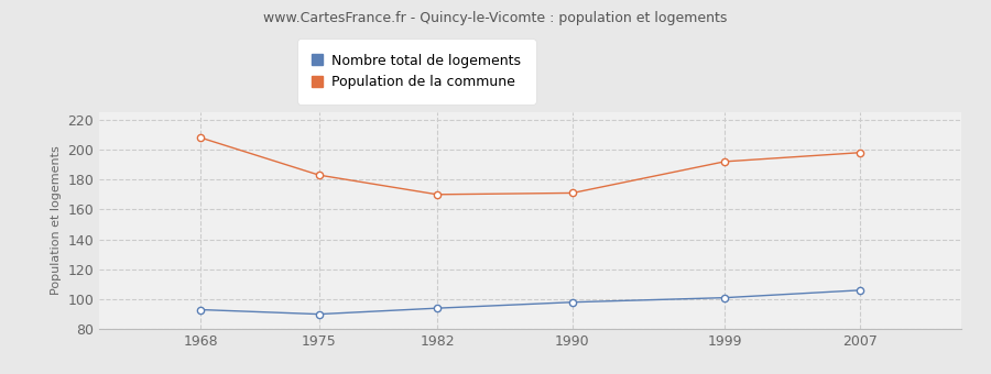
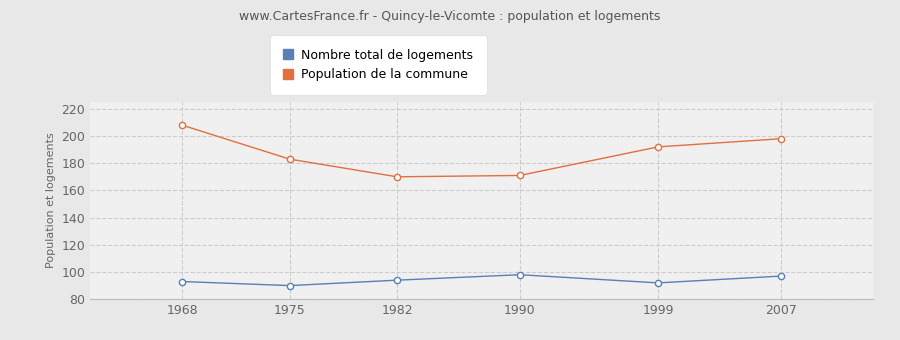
Nombre total de logements/1999: 101 -> 92
Nombre total de logements/2007: 106 -> 97
